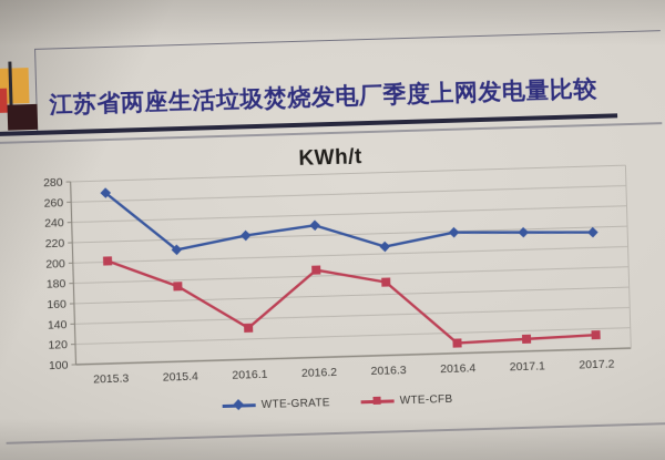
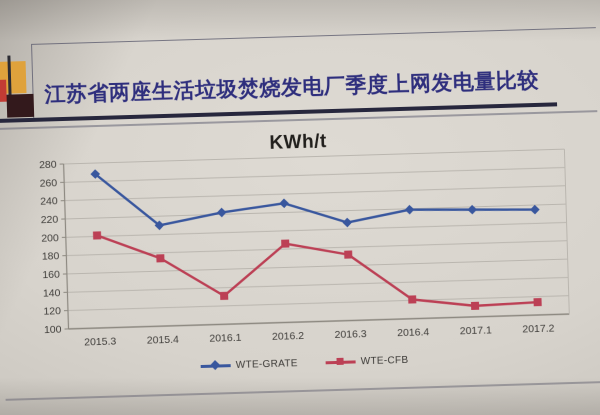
WTE-CFB/2016.4: 110 -> 120
